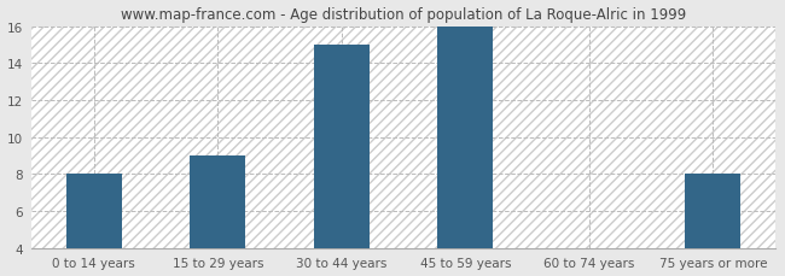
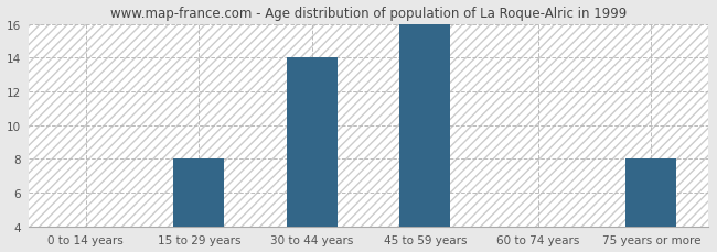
0 to 14 years: 8 -> 4
15 to 29 years: 9 -> 8
30 to 44 years: 15 -> 14
